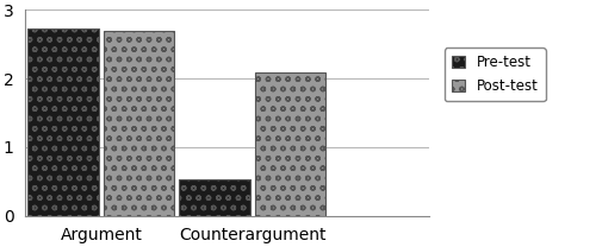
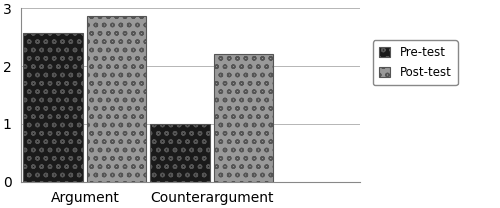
Pre-test/Argument: 2.72 -> 2.57
Post-test/Argument: 2.70 -> 2.86
Pre-test/Counterargument: 0.52 -> 1.00
Post-test/Counterargument: 2.08 -> 2.20
